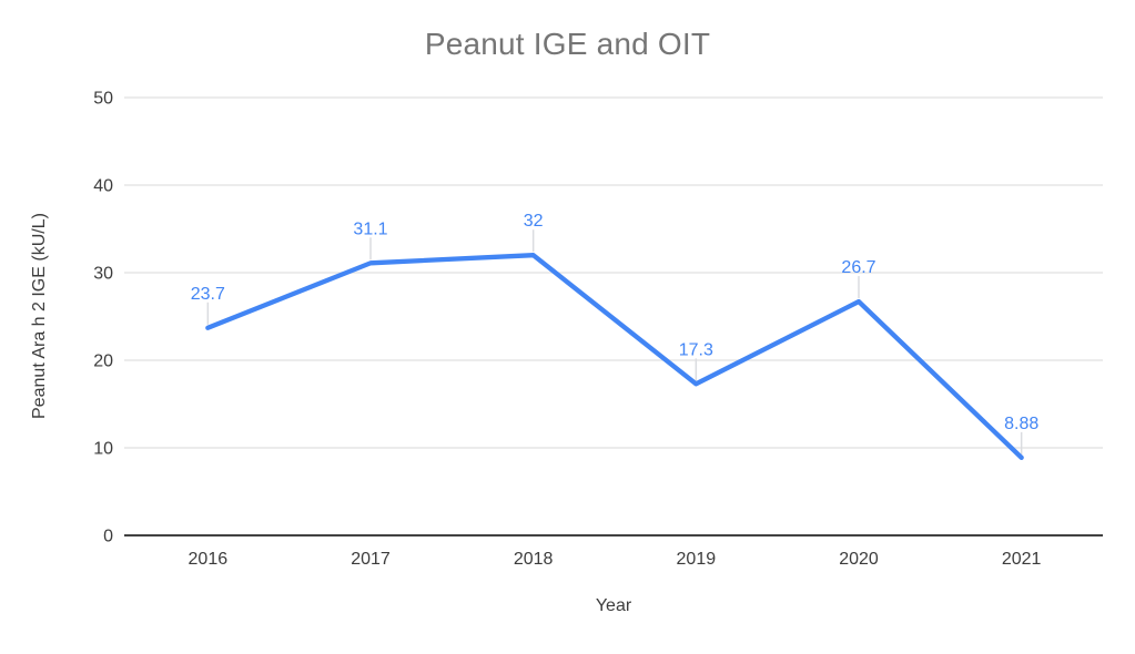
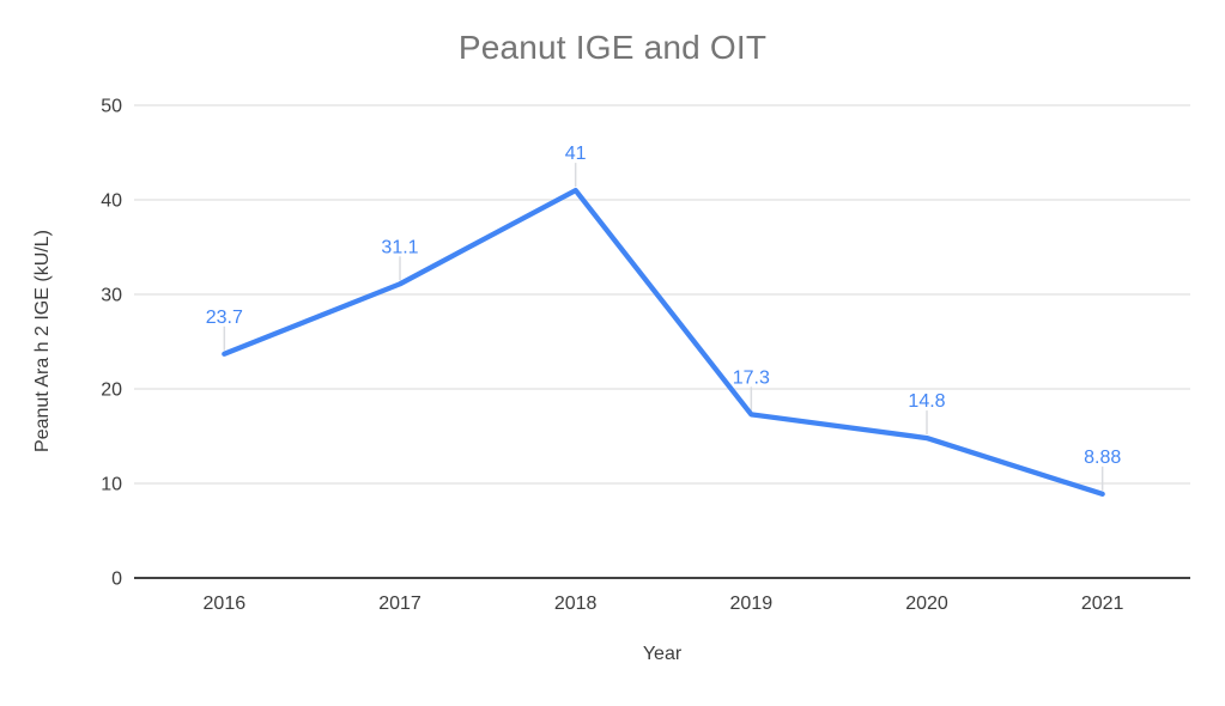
2018: 32 -> 41
2020: 26.7 -> 14.8
